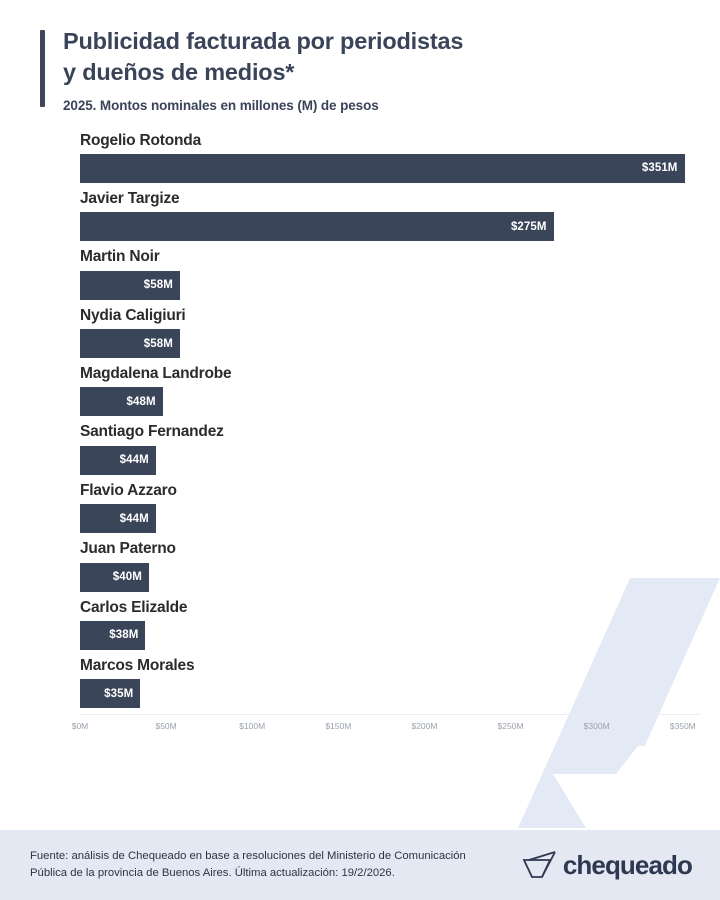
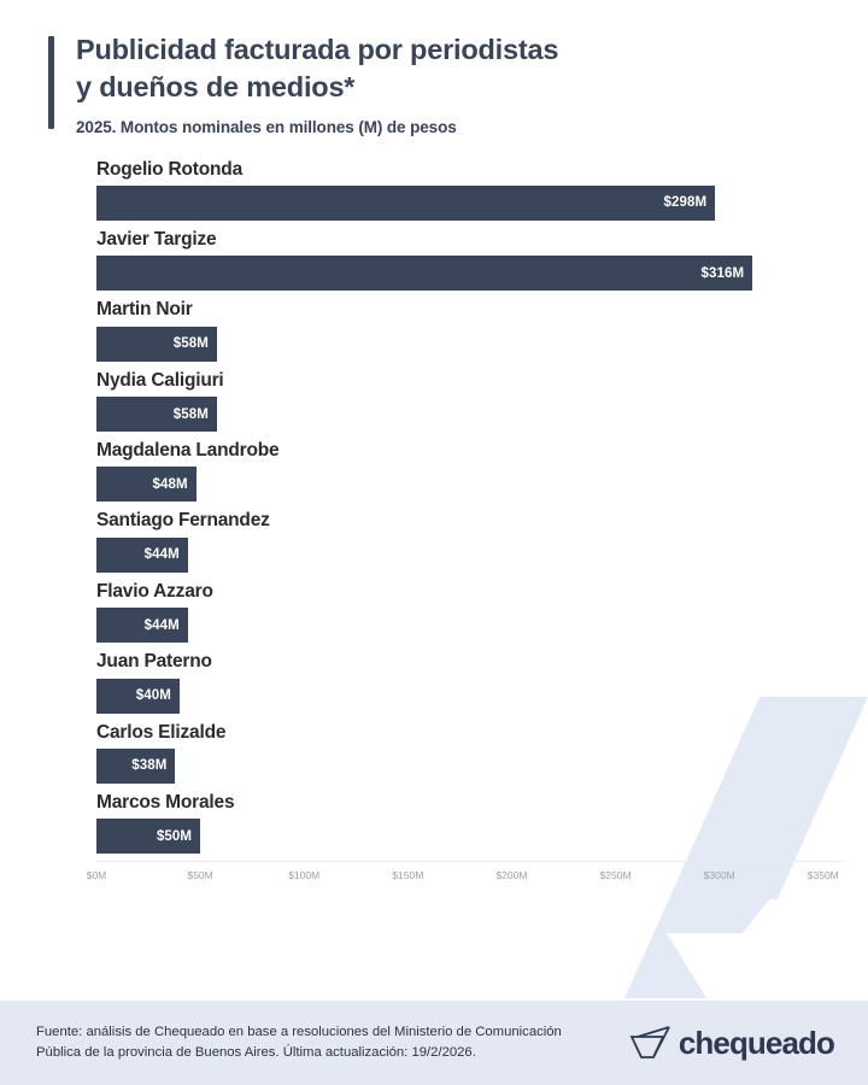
Rogelio Rotonda: $351M -> $298M
Javier Targize: $275M -> $316M
Marcos Morales: $35M -> $50M
